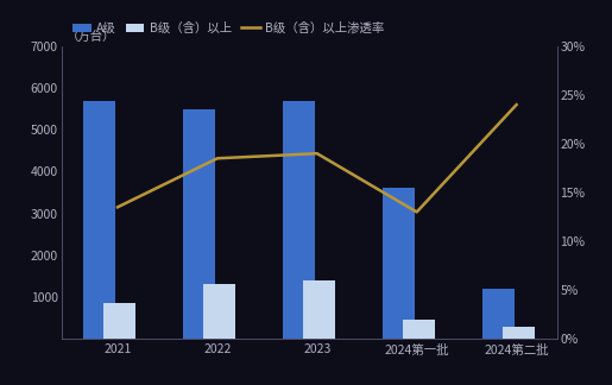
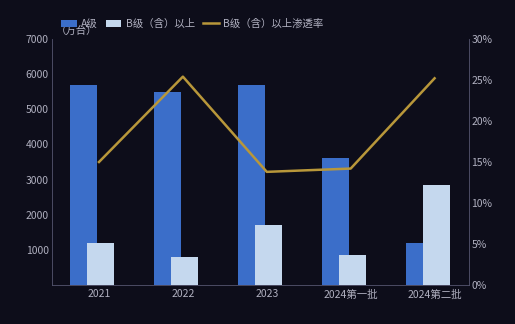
B级（含）以上渗透率/2021: 13.5% -> 15.0%
B级（含）以上/2021: 850 -> 1200
B级（含）以上渗透率/2022: 18.5% -> 25.4%
B级（含）以上/2022: 1300 -> 800
B级（含）以上渗透率/2023: 19.0% -> 13.8%
B级（含）以上/2023: 1400 -> 1700
B级（含）以上渗透率/2024第一批: 13.0% -> 14.2%
B级（含）以上/2024第一批: 450 -> 850
B级（含）以上渗透率/2024第二批: 24.0% -> 25.2%
B级（含）以上/2024第二批: 300 -> 2850
